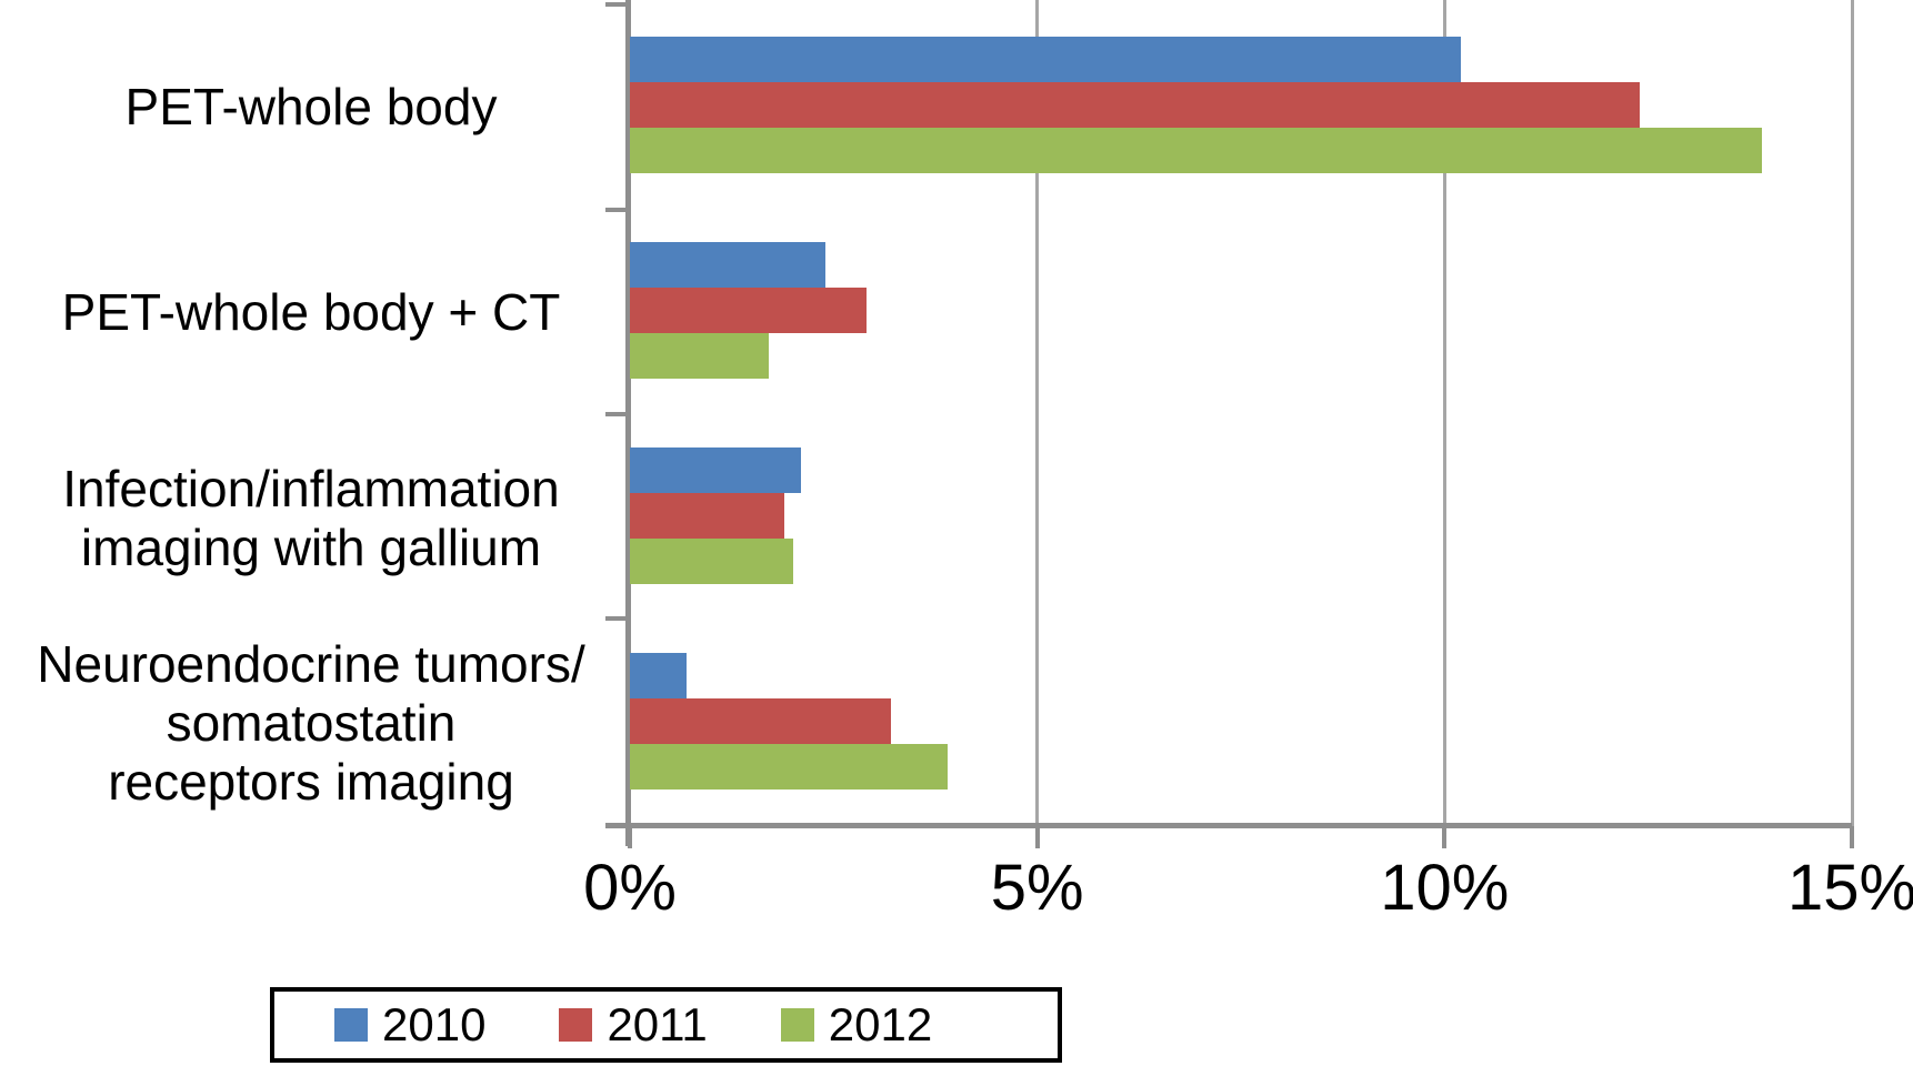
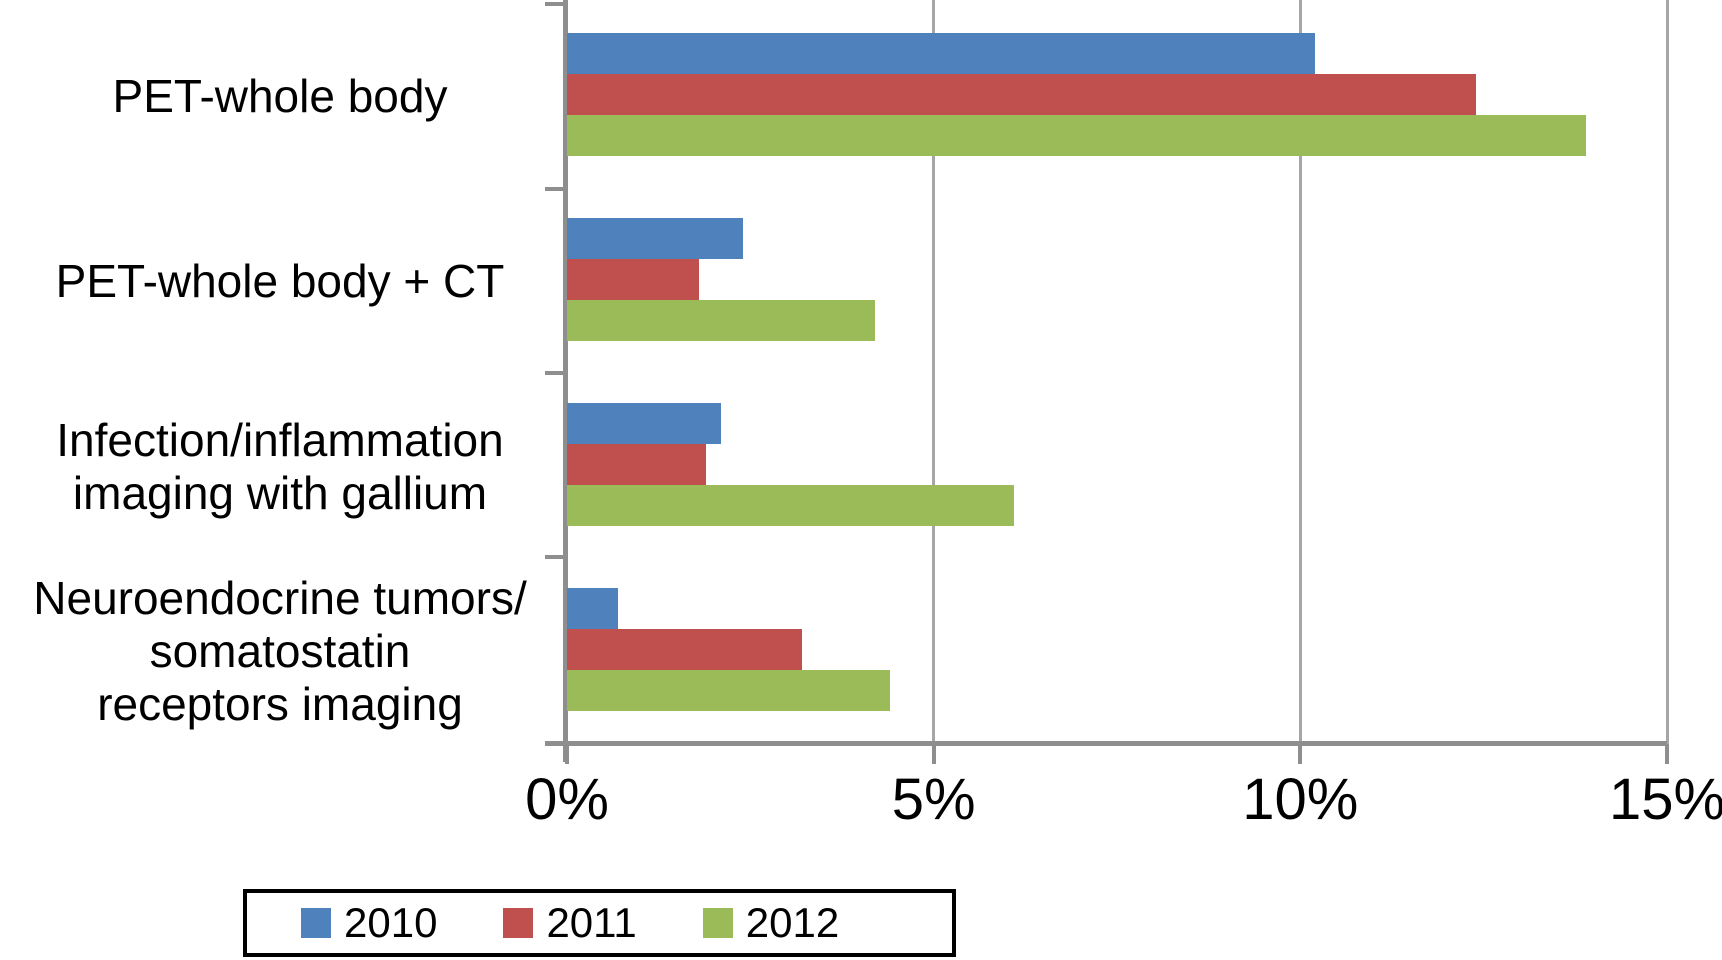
2011/PET-whole body + CT: 2.9% -> 1.8%
2012/PET-whole body + CT: 1.7% -> 4.2%
2012/Infection/inflammation imaging with gallium: 2.0% -> 6.1%
2012/Neuroendocrine tumors/ somatostatin receptors imaging: 3.9% -> 4.4%
